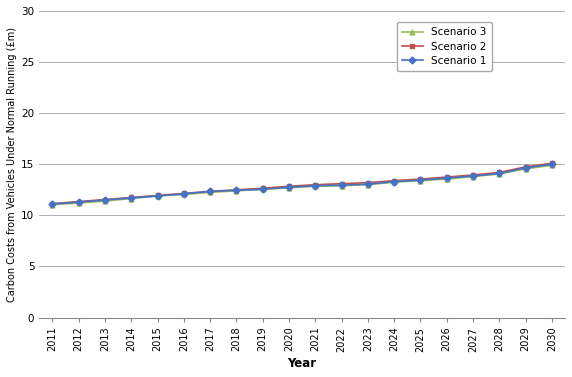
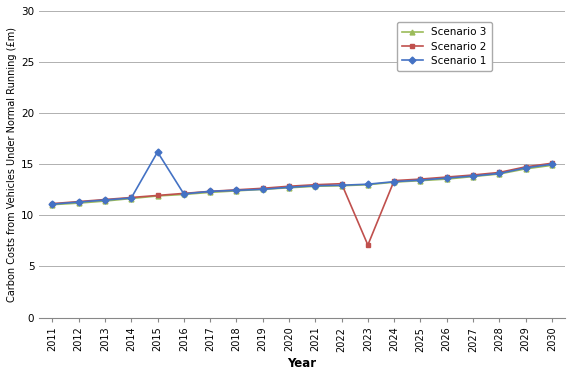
Scenario 1/2015: 11.9 -> 16.2
Scenario 2/2023: 13.2 -> 7.1
